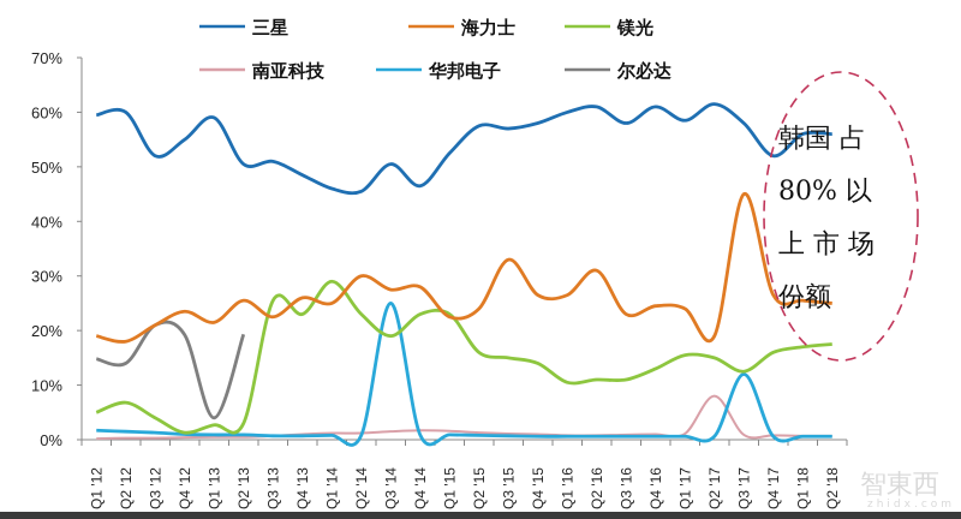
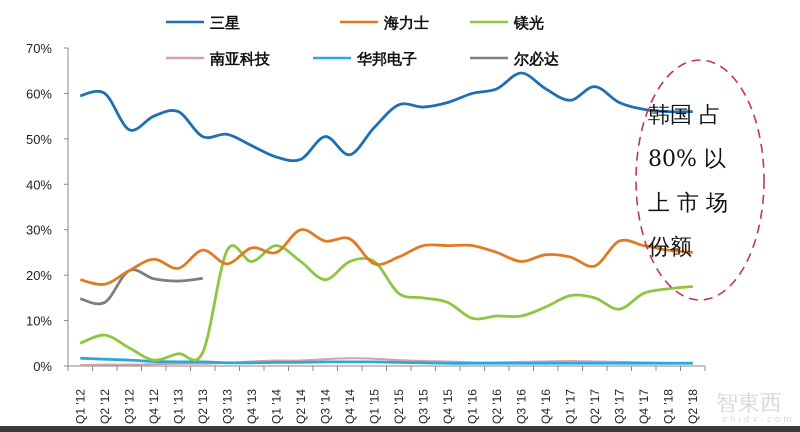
三星/Q1 '13: 59% -> 56%
尔必达/Q1 '13: 4% -> 19%
镁光/Q1 '14: 29% -> 26%
华邦电子/Q3 '14: 25% -> 1%
海力士/Q3 '15: 33% -> 26%
海力士/Q2 '16: 31% -> 25%
三星/Q3 '16: 58% -> 64%
海力士/Q2 '17: 19% -> 22%
南亚科技/Q2 '17: 8% -> 1%
海力士/Q3 '17: 45% -> 28%
华邦电子/Q3 '17: 12% -> 1%
三星/Q4 '17: 52% -> 56%
